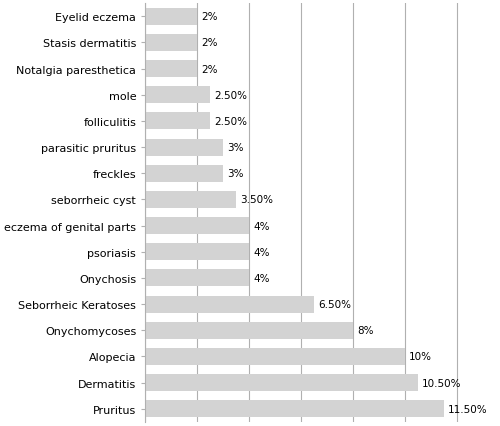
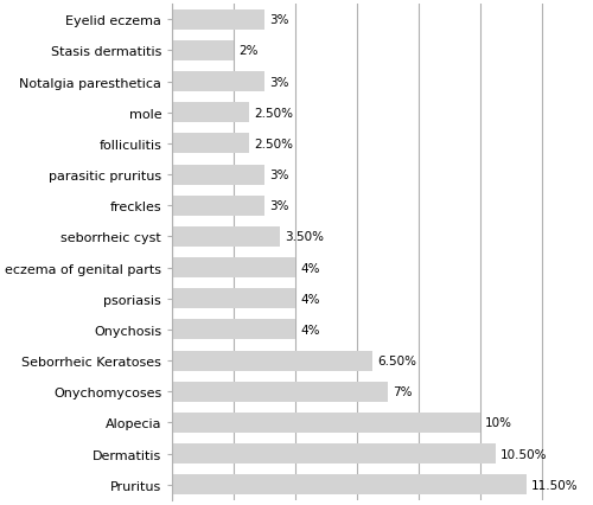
Eyelid eczema: 2% -> 3%
Notalgia paresthetica: 2% -> 3%
Onychomycoses: 8% -> 7%
